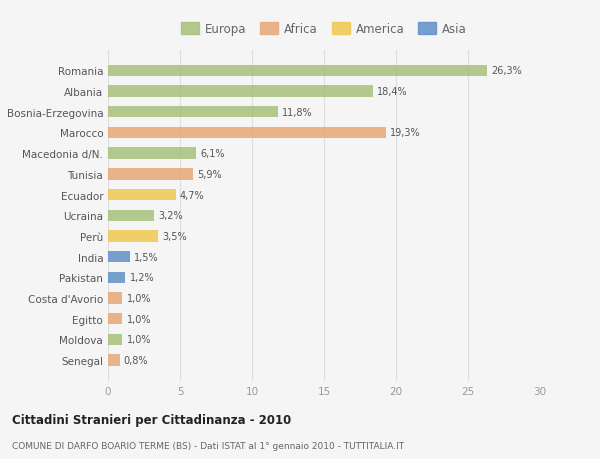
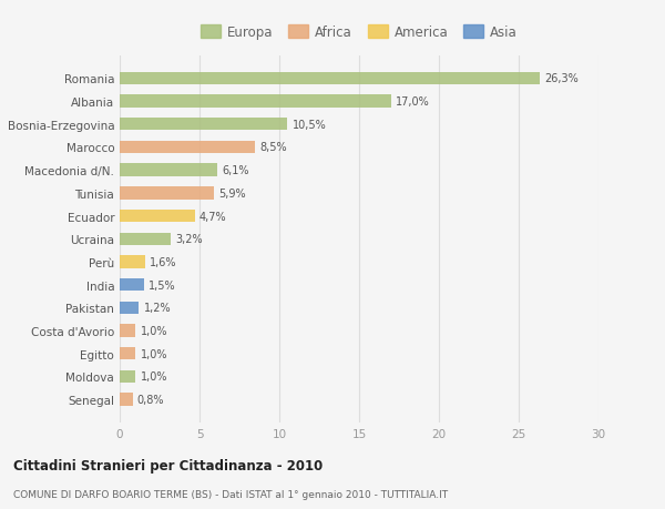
Albania: 18,4% -> 17,0%
Bosnia-Erzegovina: 11,8% -> 10,5%
Marocco: 19,3% -> 8,5%
Perù: 3,5% -> 1,6%
